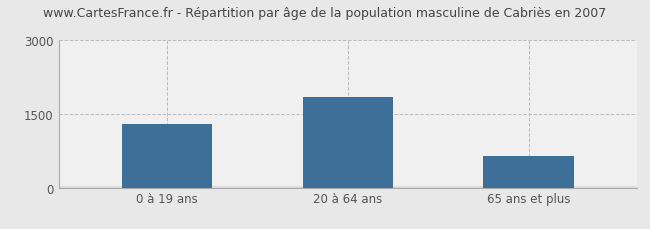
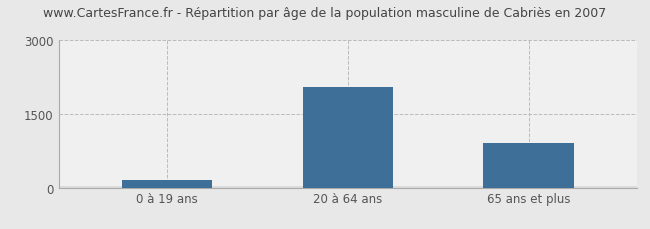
0 à 19 ans: 1300 -> 150
20 à 64 ans: 1850 -> 2050
65 ans et plus: 650 -> 900
